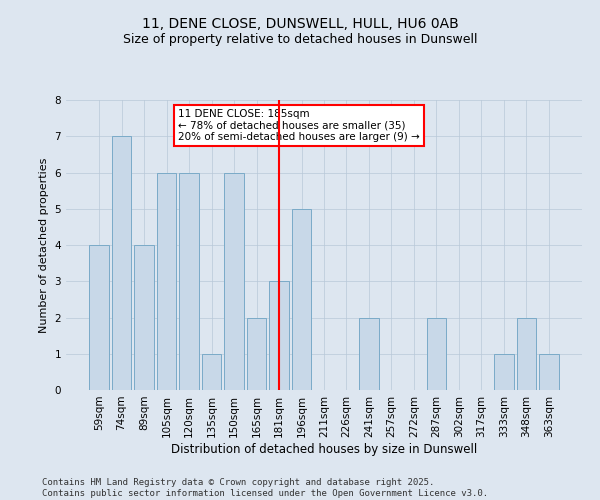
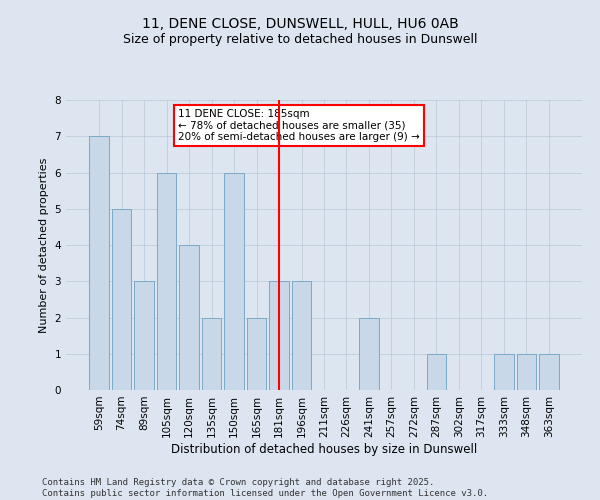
59sqm: 4 -> 7
74sqm: 7 -> 5
89sqm: 4 -> 3
120sqm: 6 -> 4
135sqm: 1 -> 2
196sqm: 5 -> 3
287sqm: 2 -> 1
348sqm: 2 -> 1
